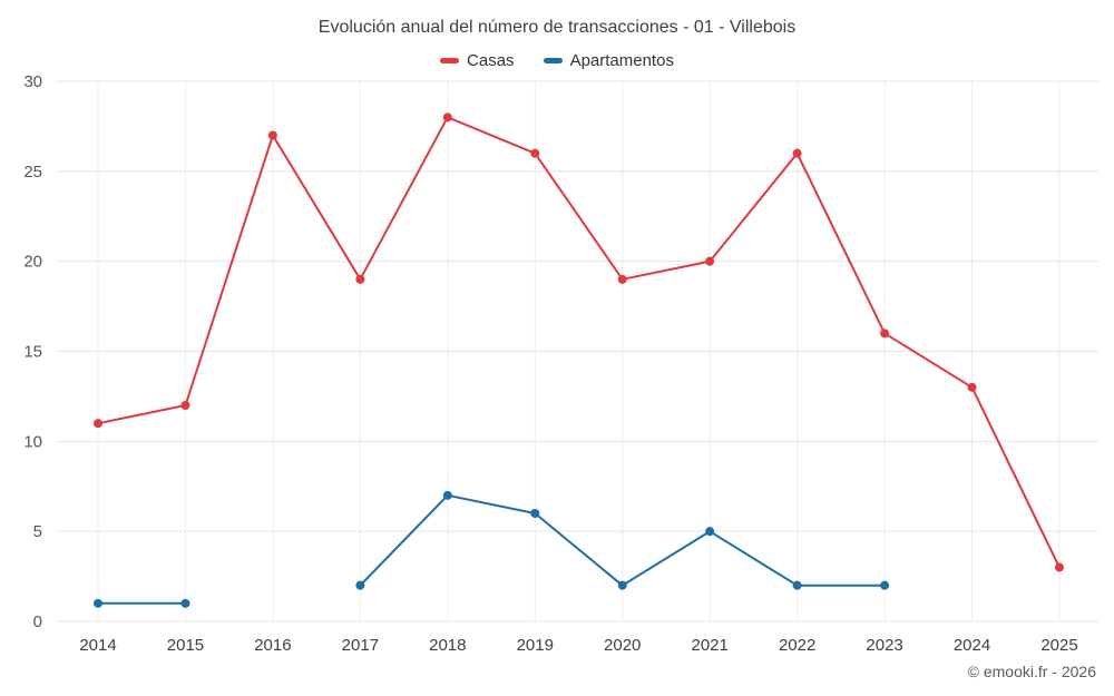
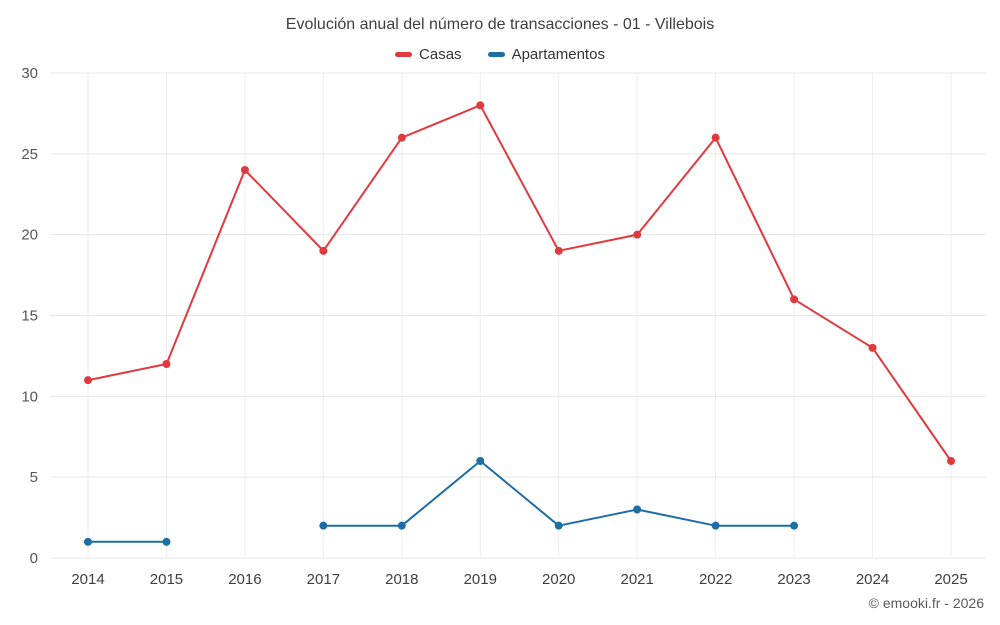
Casas/2016: 27 -> 24
Casas/2018: 28 -> 26
Apartamentos/2018: 7 -> 2
Casas/2019: 26 -> 28
Apartamentos/2021: 5 -> 3
Casas/2025: 3 -> 6
